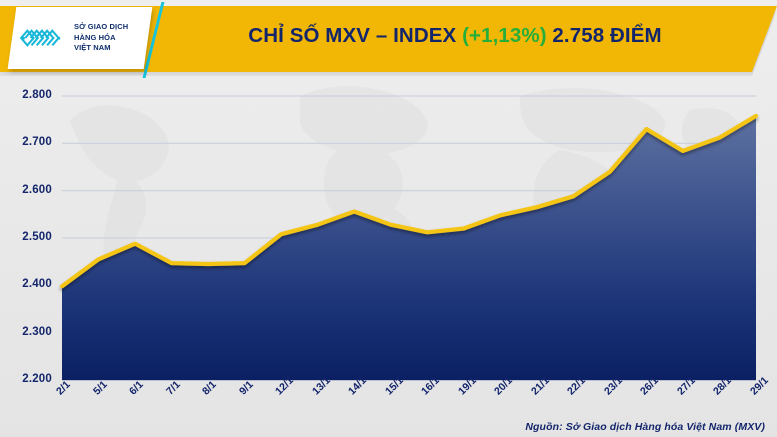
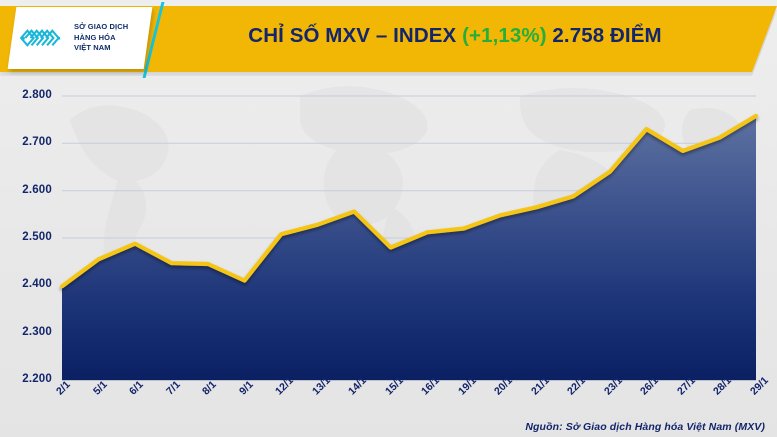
9/1: 2450 -> 2410
15/1: 2530 -> 2480
